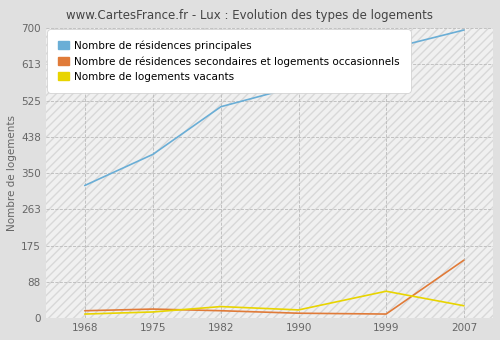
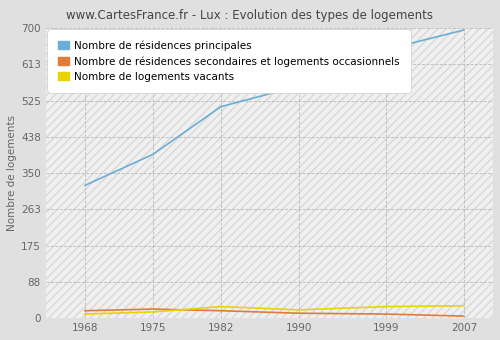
Nombre de logements vacants/1999: 65 -> 28
Nombre de résidences secondaires et logements occasionnels/2007: 140 -> 5
